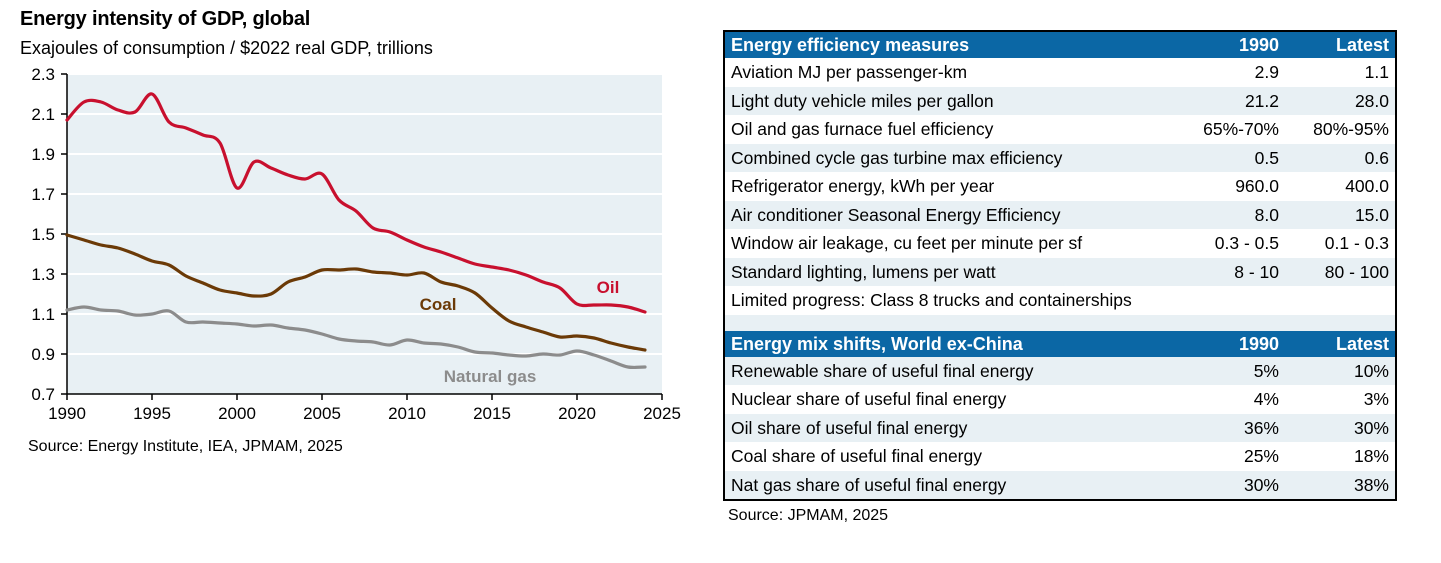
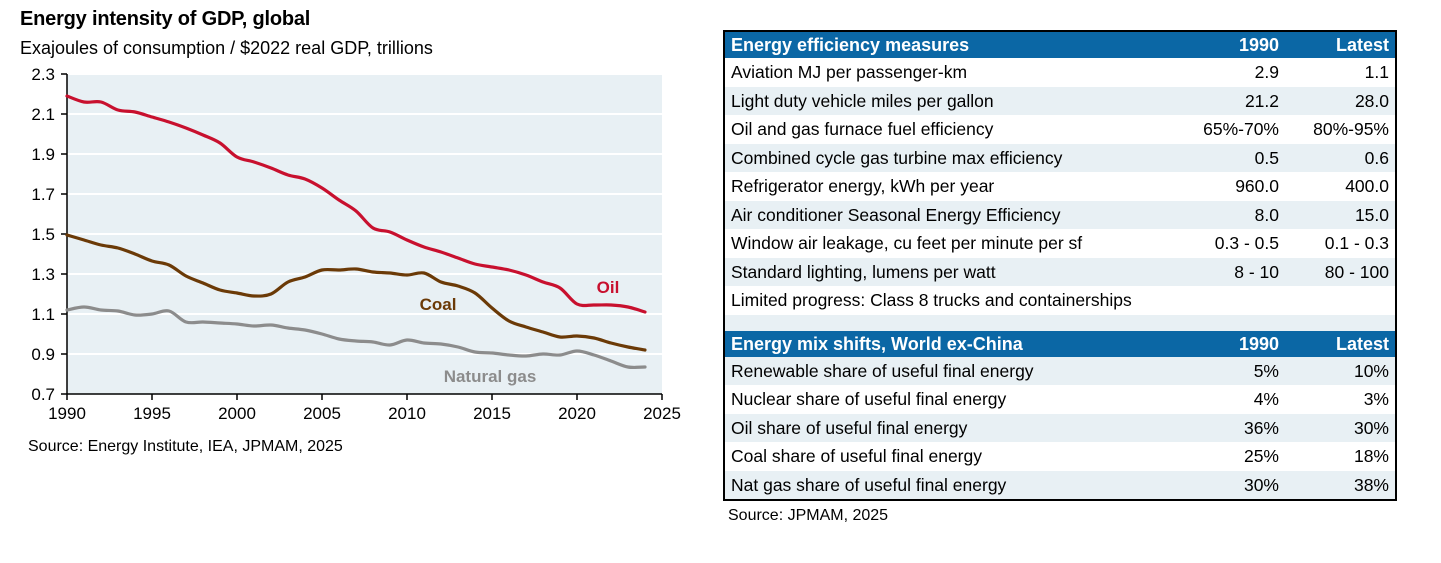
Oil/1990: 2.07 -> 2.19
Oil/1995: 2.20 -> 2.08
Oil/2000: 1.73 -> 1.89
Oil/2005: 1.80 -> 1.73
